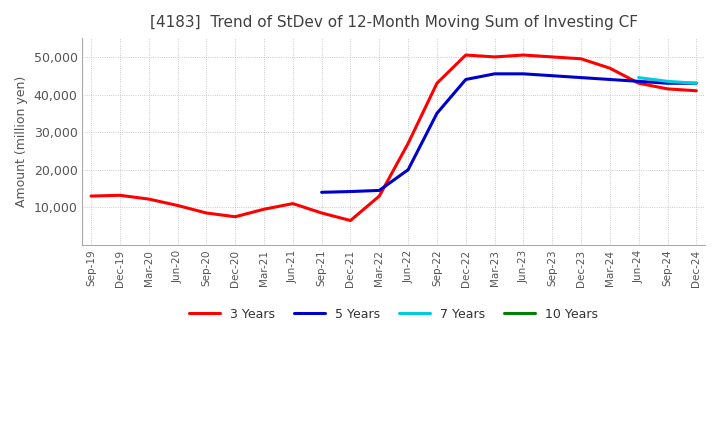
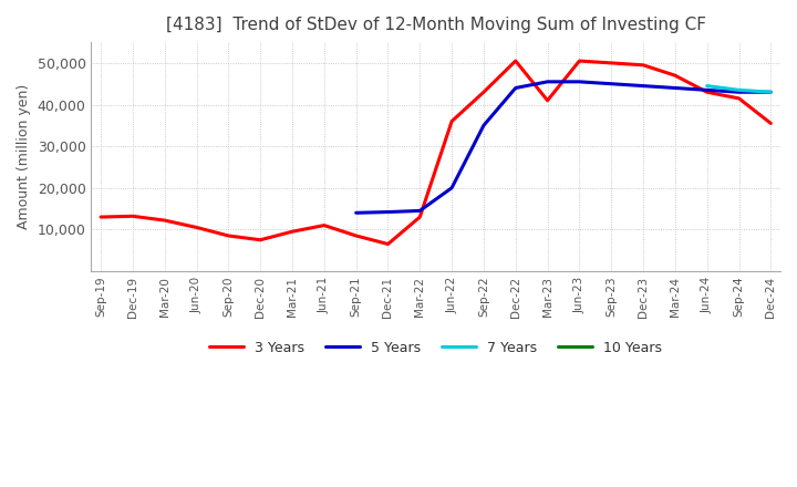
3 Years/Jun-22: 27,000 -> 36,000
3 Years/Mar-23: 50,000 -> 41,000
3 Years/Dec-24: 41,000 -> 35,500
